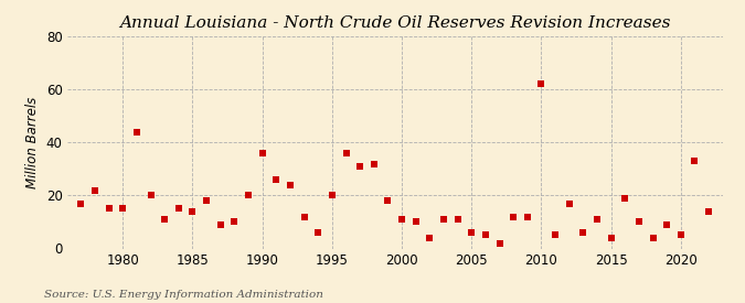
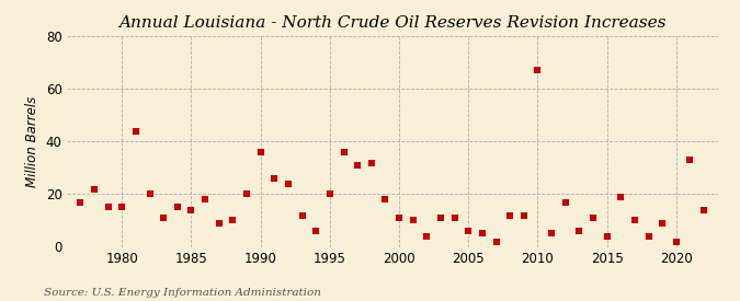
2010: 62 -> 67
2020: 5 -> 2
